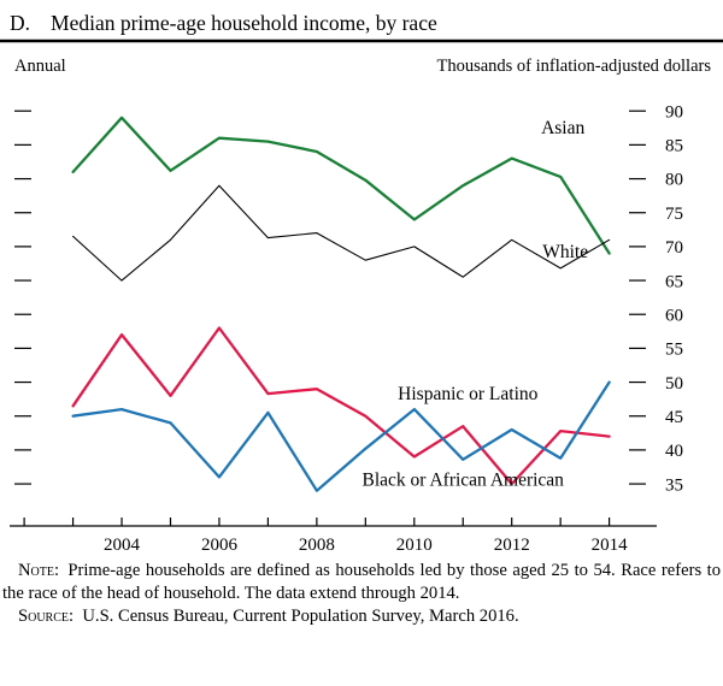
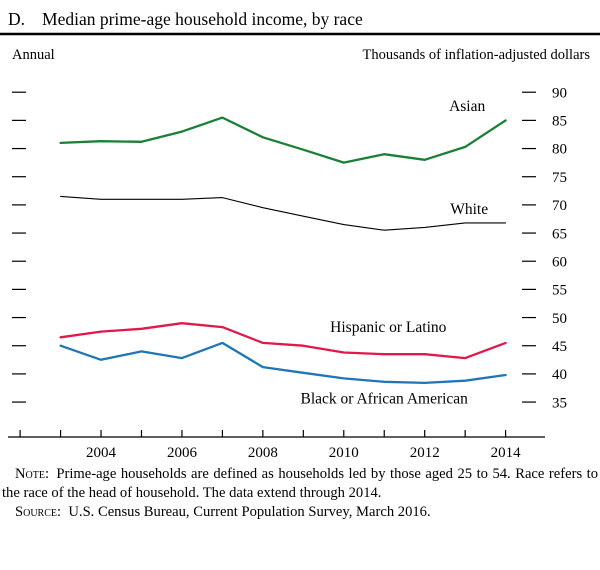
Asian/2004: 89 -> 81
White/2004: 65 -> 71
Hispanic or Latino/2004: 57 -> 48
Black or African American/2004: 46 -> 42
Asian/2006: 86 -> 83
White/2006: 79 -> 71
Hispanic or Latino/2006: 58 -> 49
Black or African American/2006: 36 -> 43
Asian/2008: 84 -> 82
White/2008: 72 -> 70
Hispanic or Latino/2008: 49 -> 46
Black or African American/2008: 34 -> 41
Asian/2010: 74 -> 78
White/2010: 70 -> 66
Hispanic or Latino/2010: 39 -> 44
Black or African American/2010: 46 -> 39
Asian/2012: 83 -> 78
White/2012: 71 -> 66
Hispanic or Latino/2012: 35 -> 44
Black or African American/2012: 43 -> 38
Asian/2014: 69 -> 85
White/2014: 71 -> 67
Hispanic or Latino/2014: 42 -> 46
Black or African American/2014: 50 -> 40
